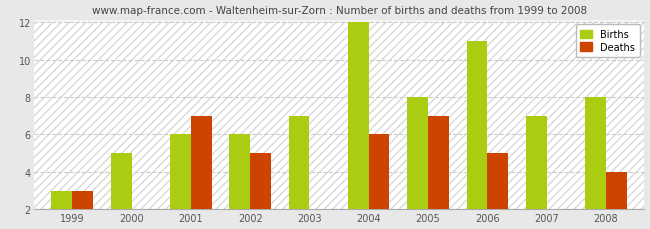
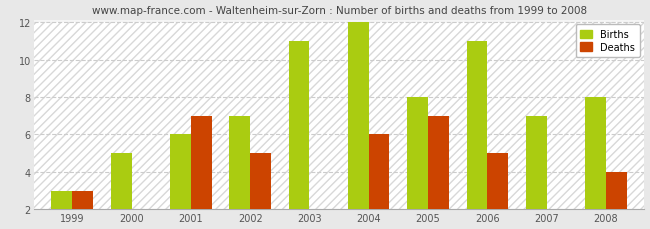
Births/2002: 6 -> 7
Births/2003: 7 -> 11
